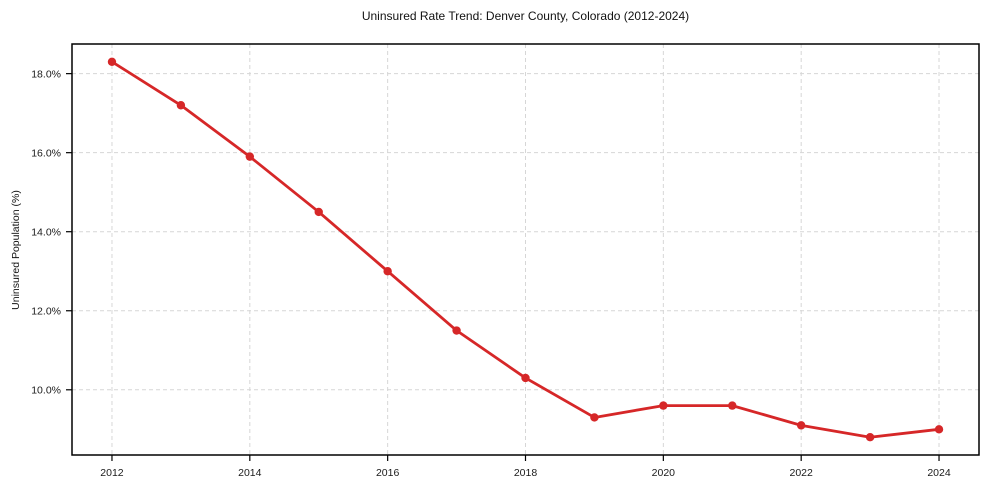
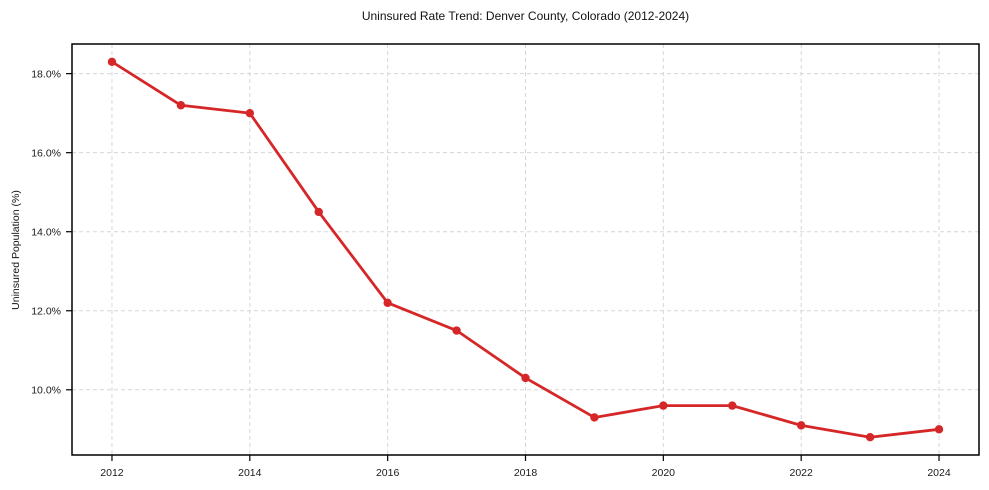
2014: 15.9% -> 17.0%
2016: 13.0% -> 12.2%
